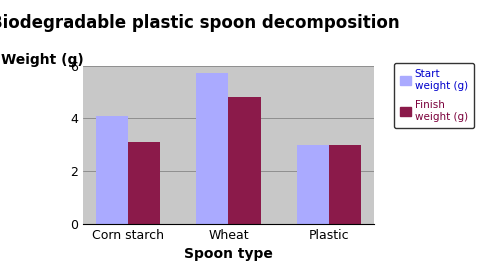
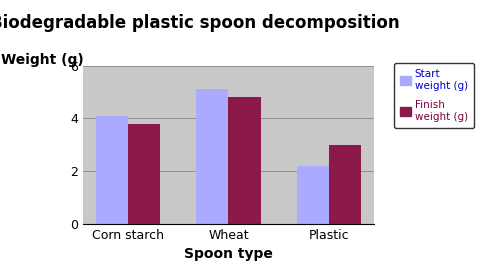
Finish weight (g)/Corn starch: 3.1 -> 3.8
Start weight (g)/Wheat: 5.7 -> 5.1
Start weight (g)/Plastic: 3.0 -> 2.2
